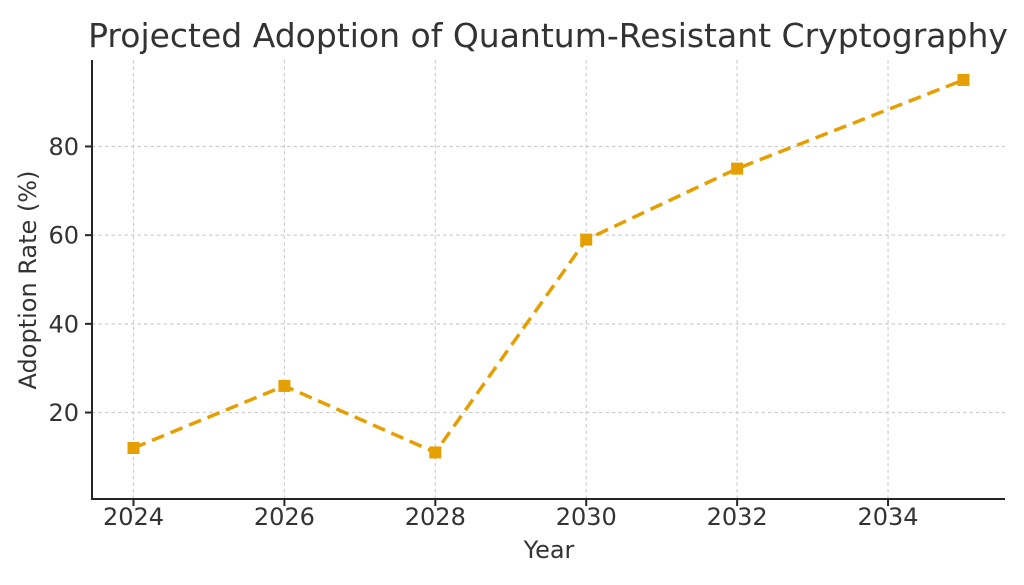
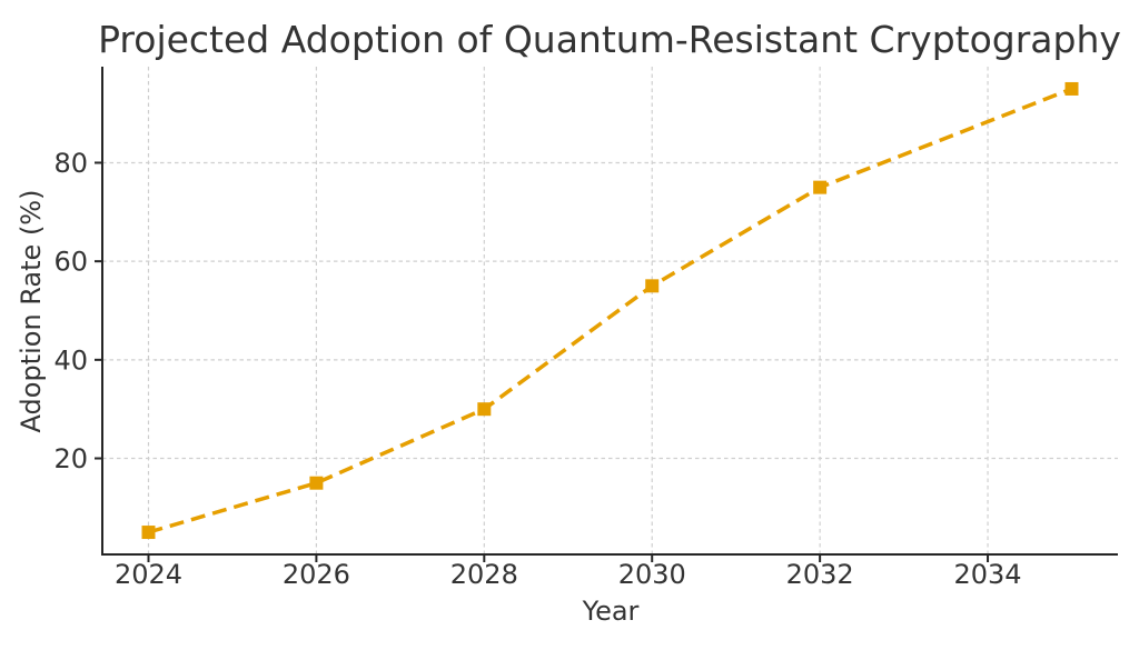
2024: 12 -> 5
2026: 26 -> 15
2028: 11 -> 30
2030: 59 -> 55
